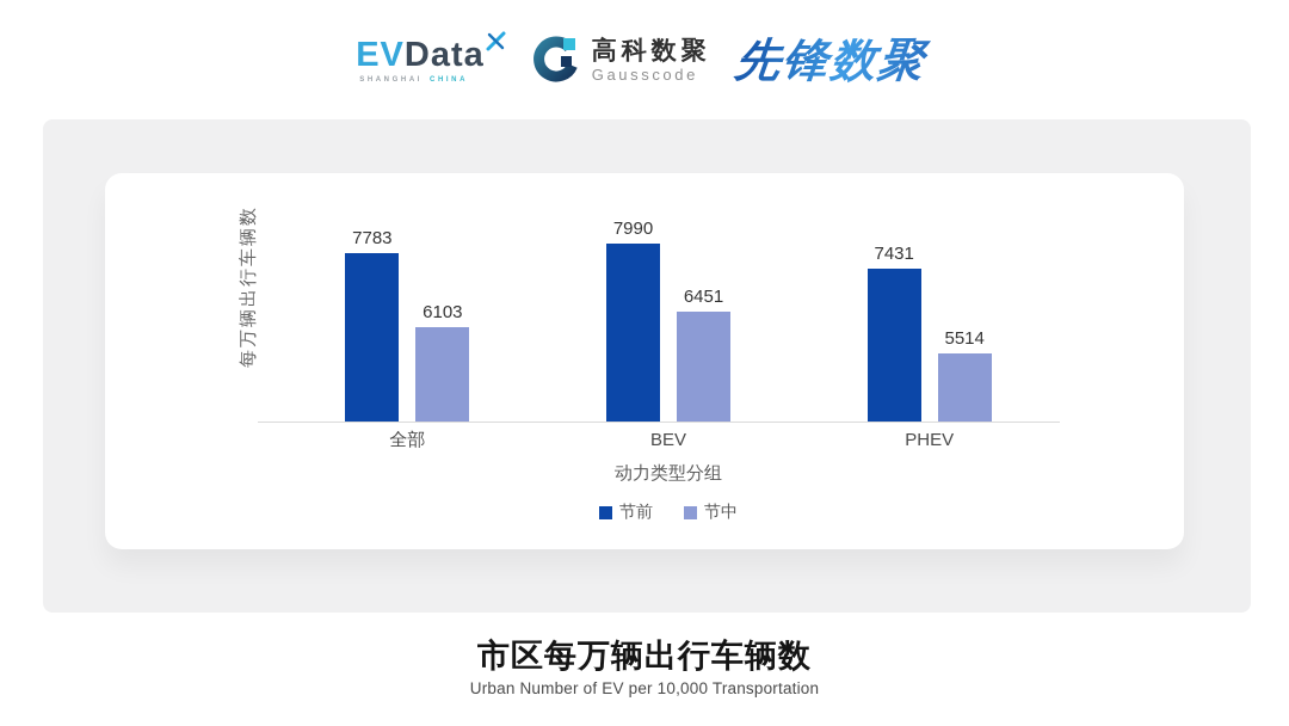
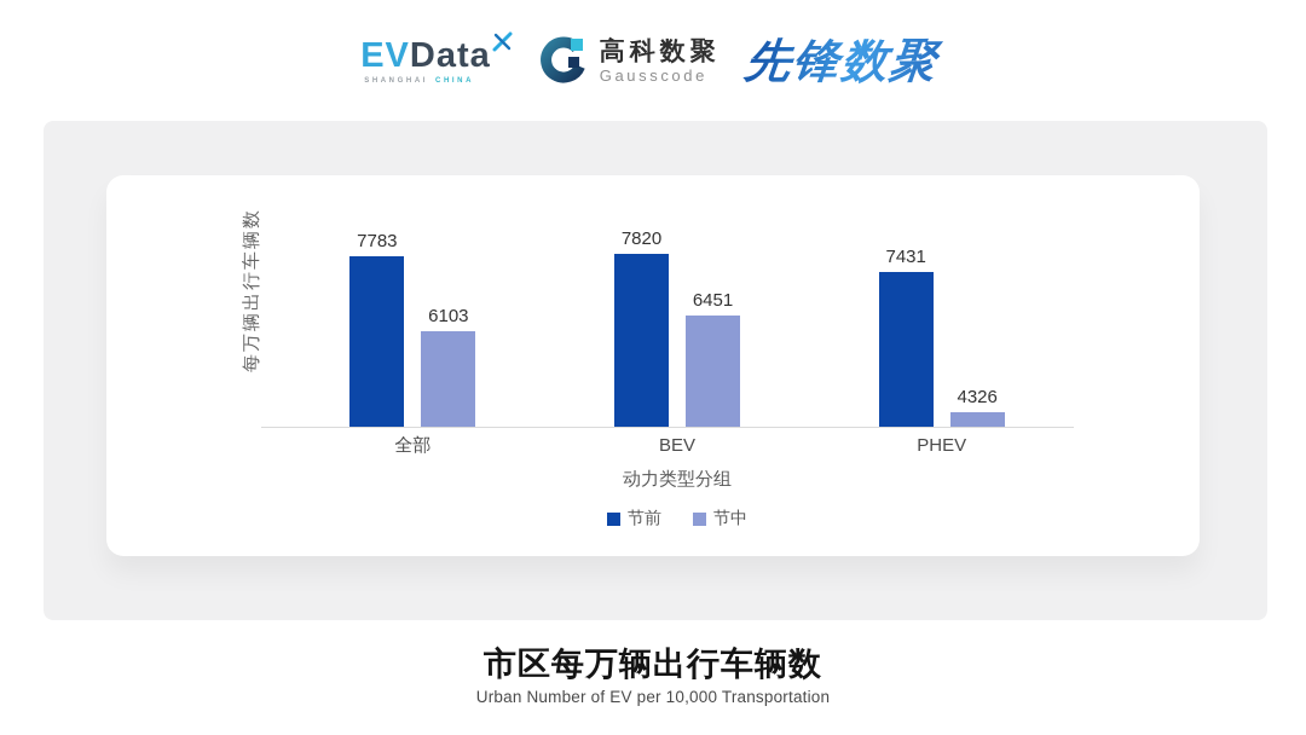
节前/BEV: 7990 -> 7820
节中/PHEV: 5514 -> 4326
